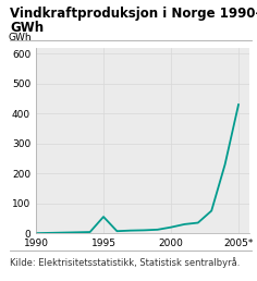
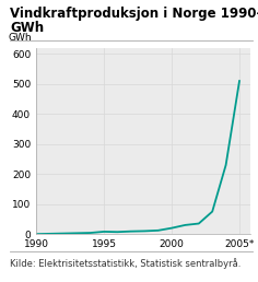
1995: 55 -> 8
2005*: 430 -> 510
